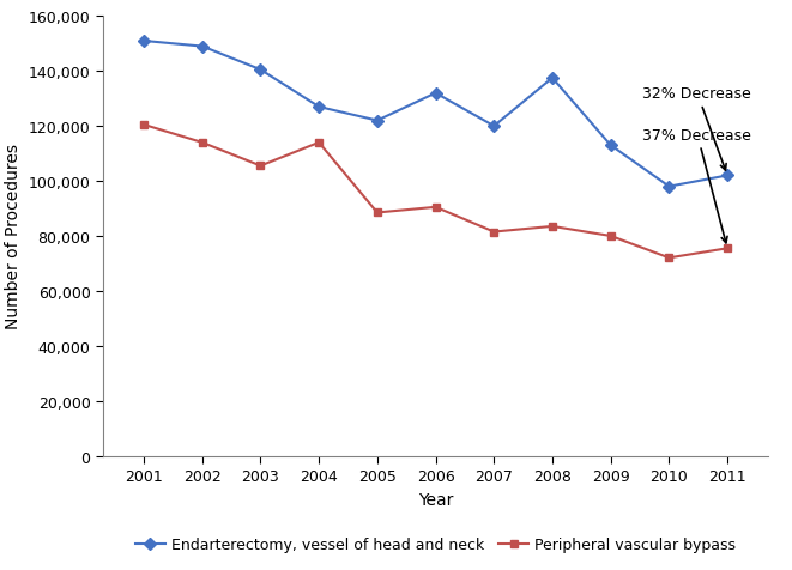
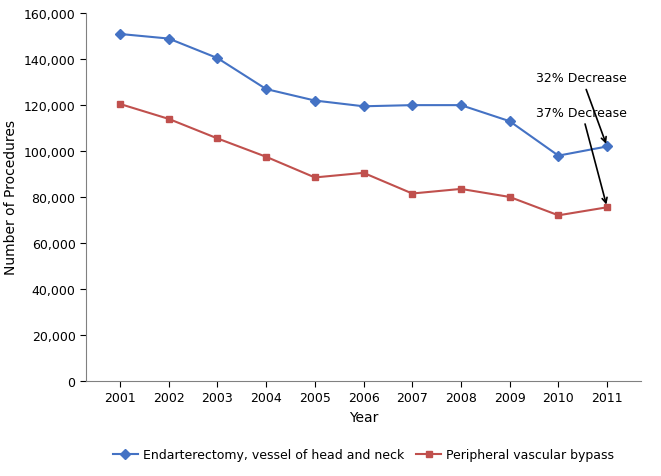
Peripheral vascular bypass/2004: 114,000 -> 97,500
Endarterectomy, vessel of head and neck/2006: 132,000 -> 119,500
Endarterectomy, vessel of head and neck/2008: 137,500 -> 120,000
